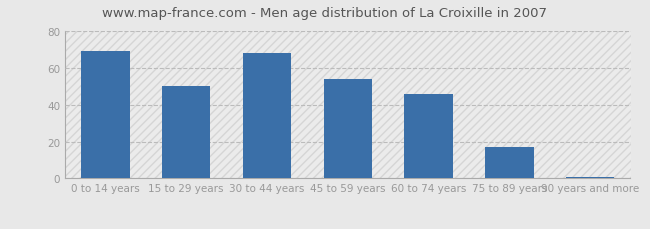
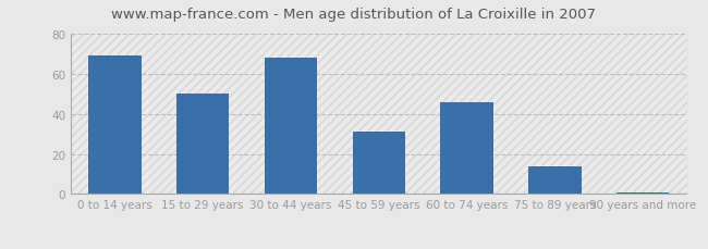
45 to 59 years: 54 -> 31
75 to 89 years: 17 -> 14
